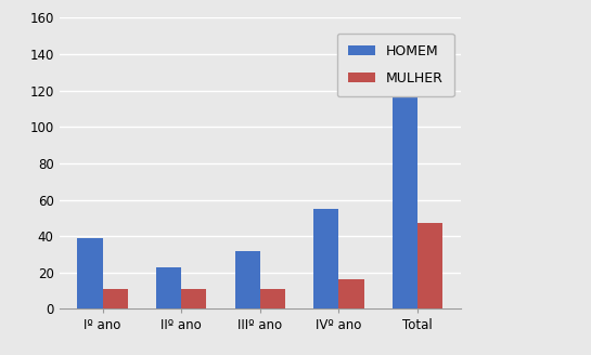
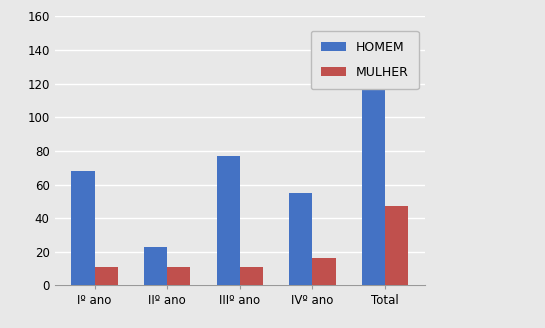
HOMEM/Iº ano: 39 -> 68
HOMEM/IIIº ano: 32 -> 77
